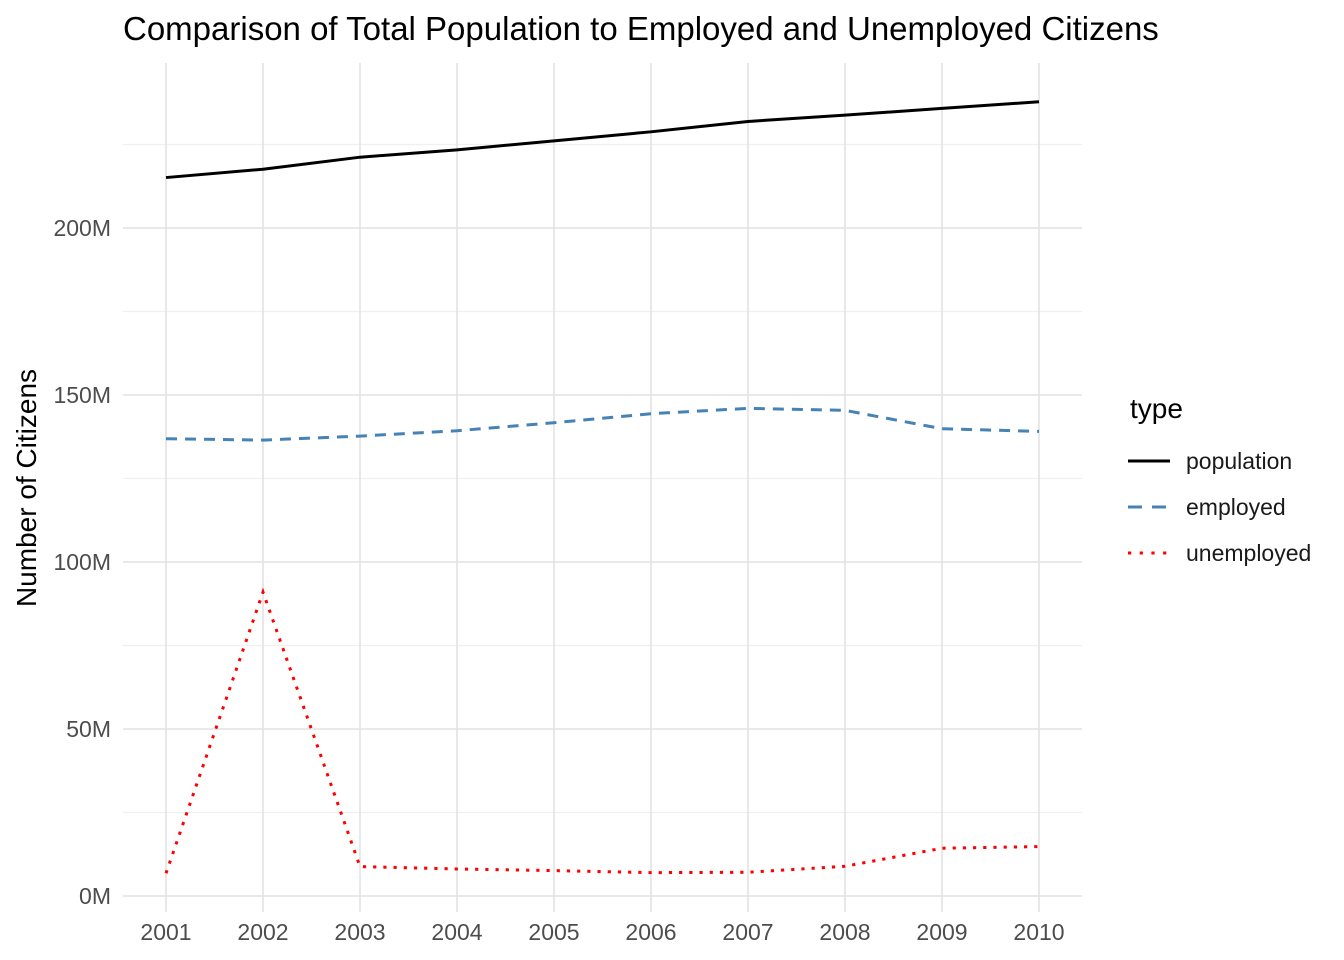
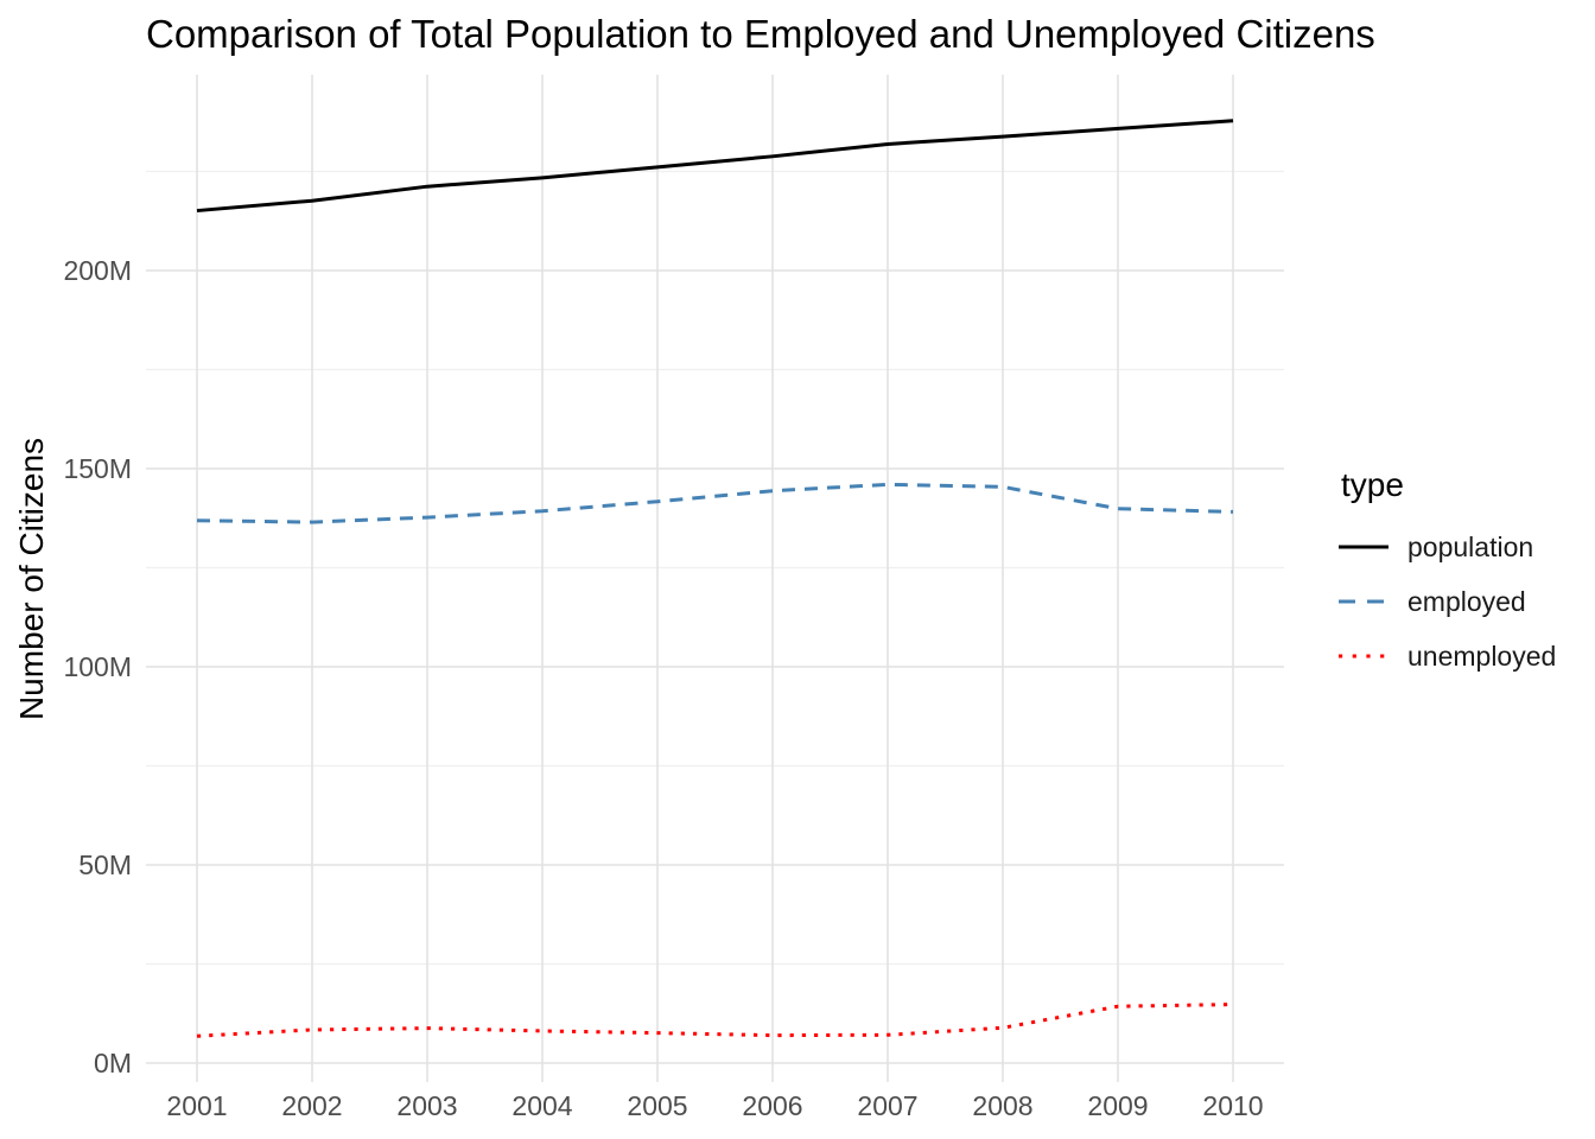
unemployed/2002: 91M -> 8M
